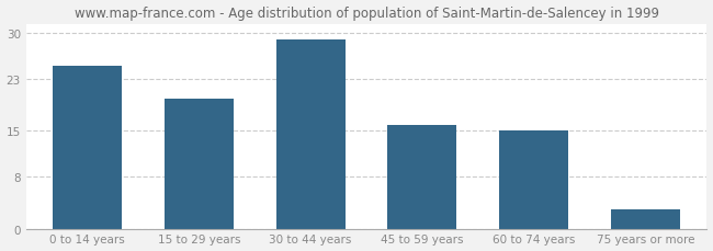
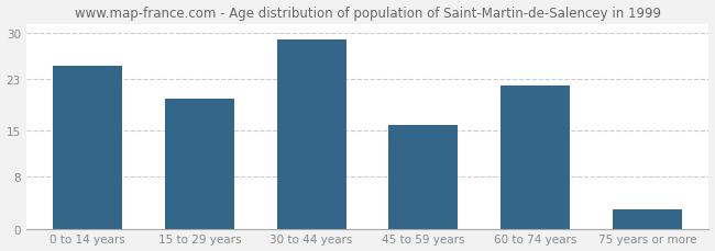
60 to 74 years: 15 -> 22
